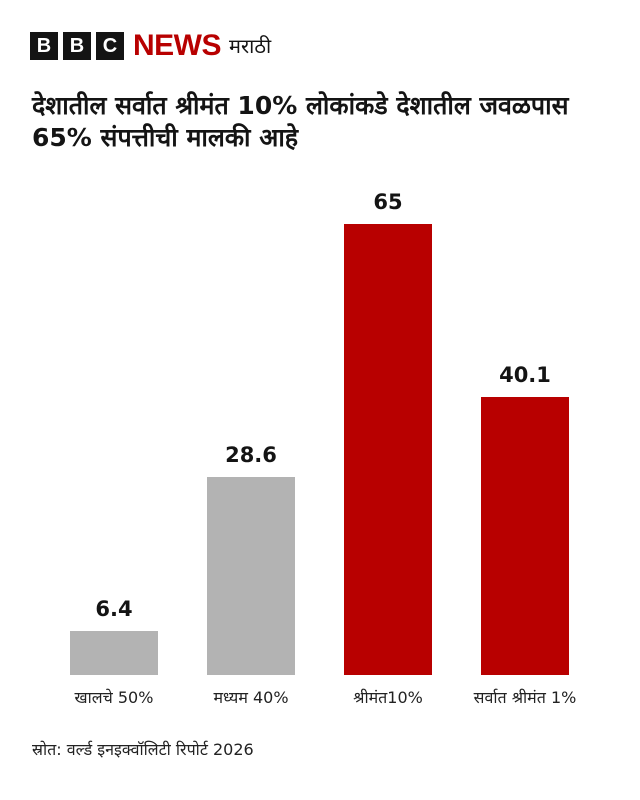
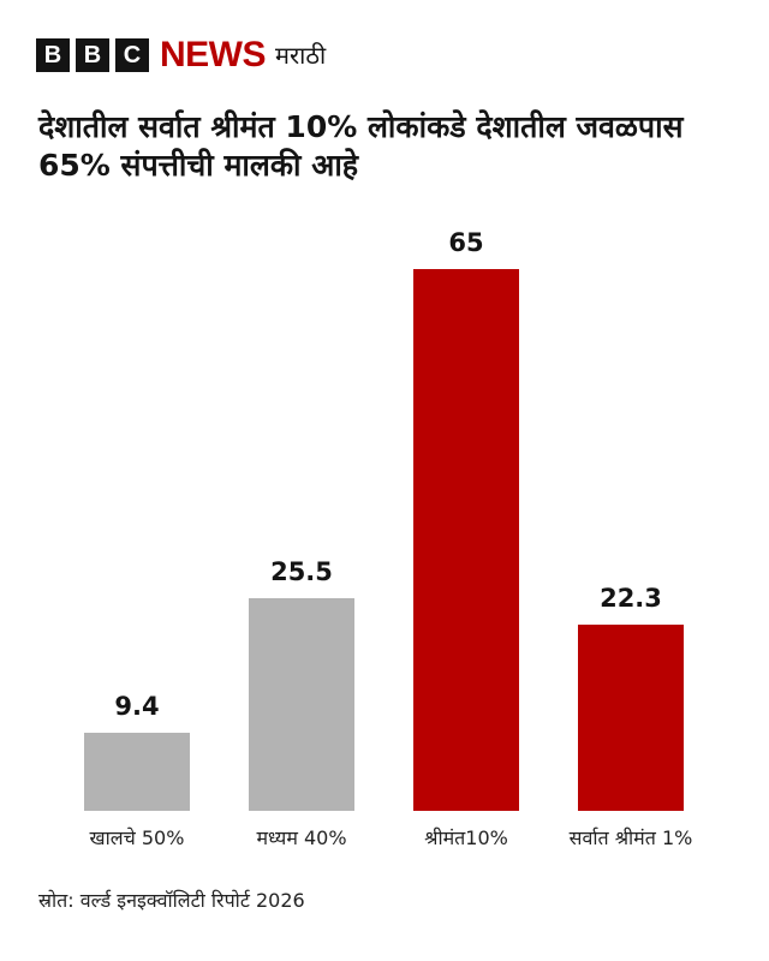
खालचे 50%: 6.4 -> 9.4
मध्यम 40%: 28.6 -> 25.5
सर्वात श्रीमंत 1%: 40.1 -> 22.3
